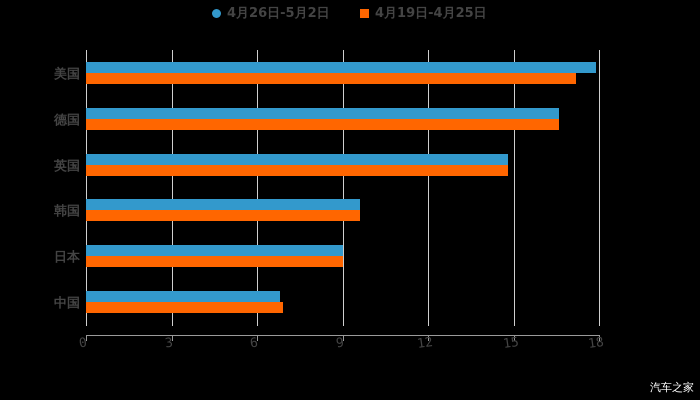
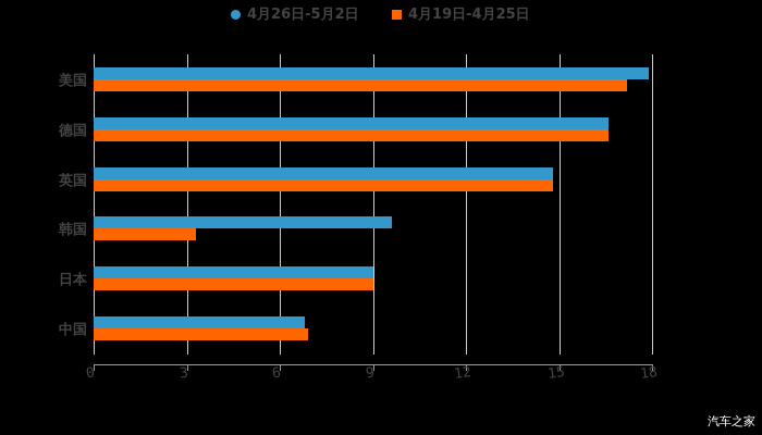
4月19日-4月25日/韩国: 9.6 -> 3.3
